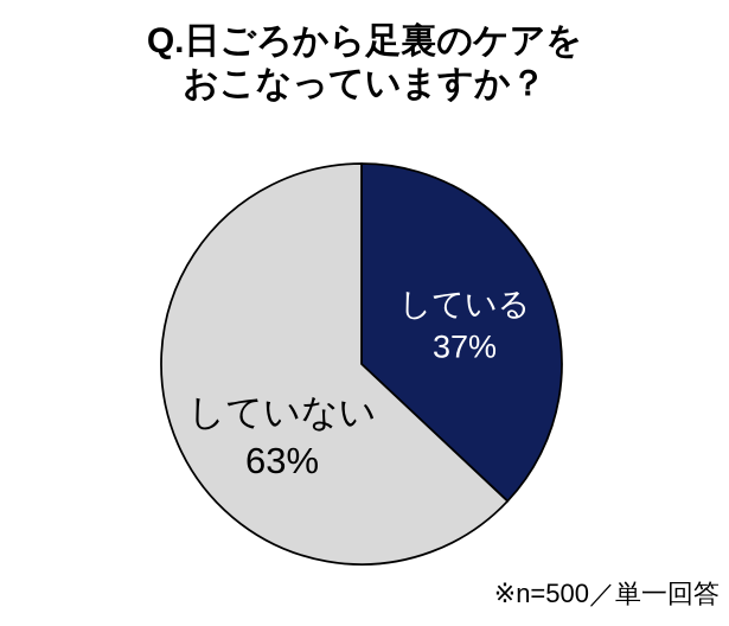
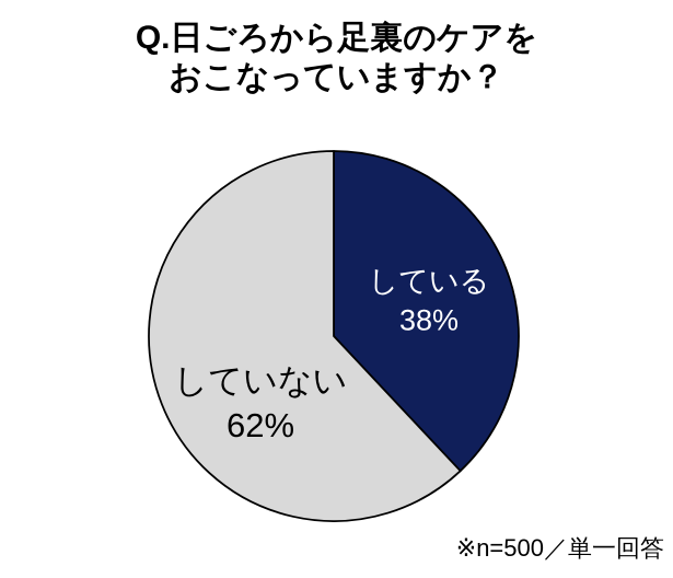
している: 37% -> 38%
していない: 63% -> 62%
